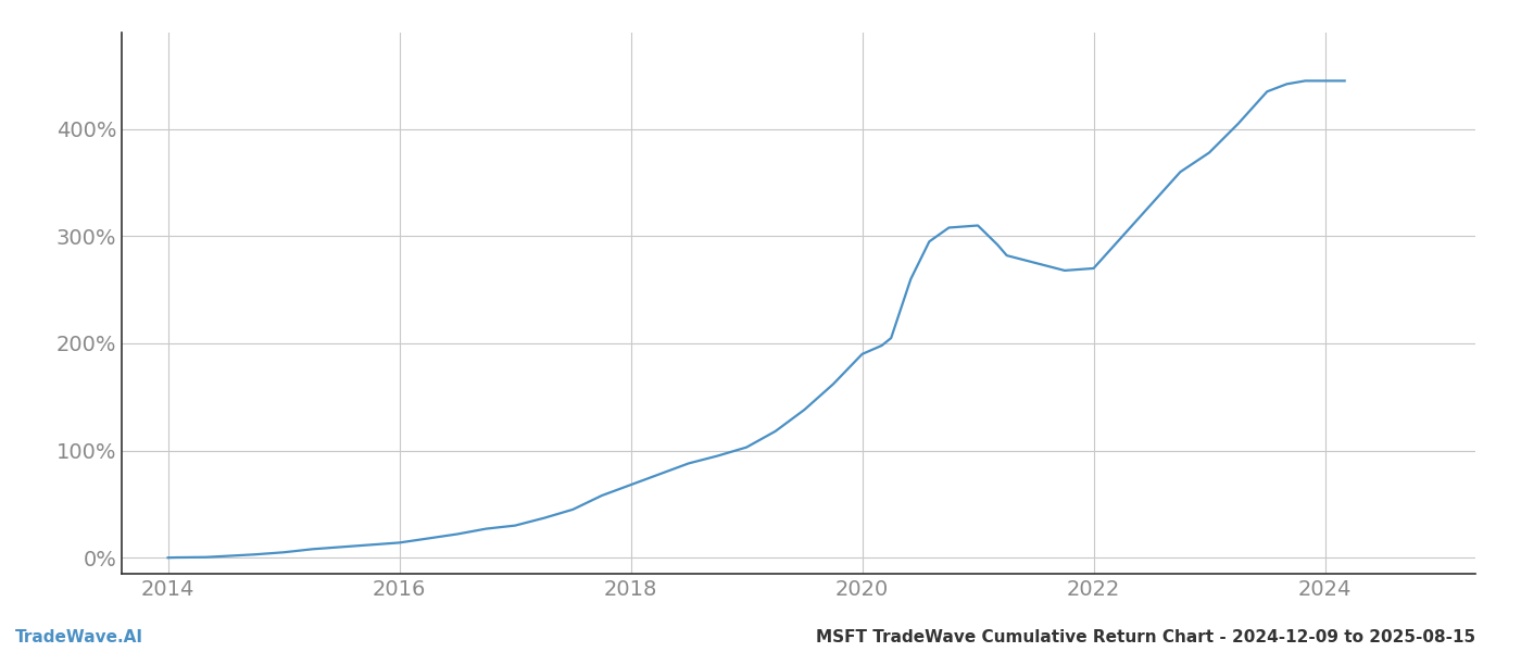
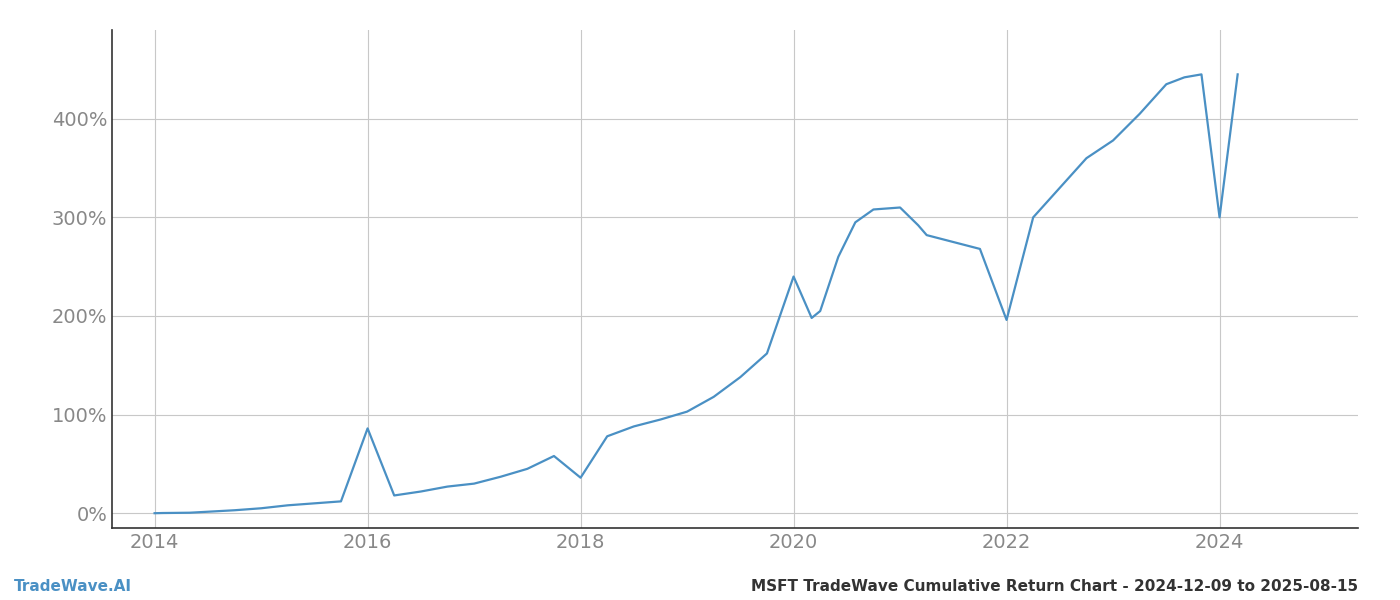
2016: 14% -> 86%
2018: 68% -> 36%
2020: 190% -> 240%
2022: 270% -> 196%
2024: 445% -> 300%
